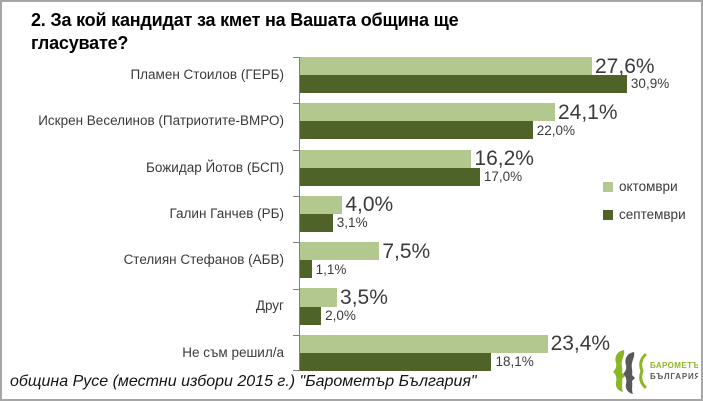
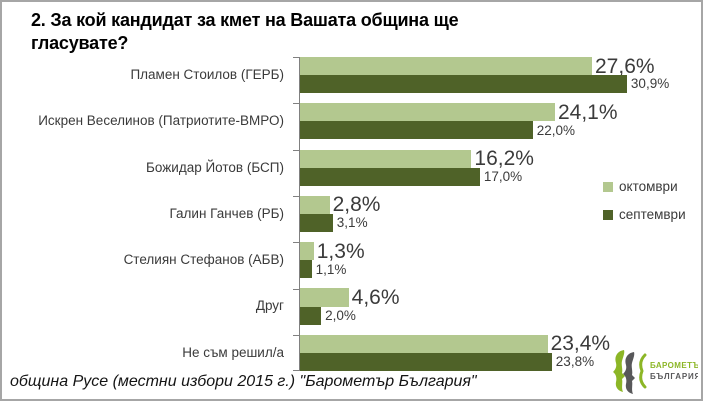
октомври/Галин Ганчев (РБ): 4,0% -> 2,8%
октомври/Стелиян Стефанов (АБВ): 7,5% -> 1,3%
октомври/Друг: 3,5% -> 4,6%
септември/Не съм решил/а: 18,1% -> 23,8%
